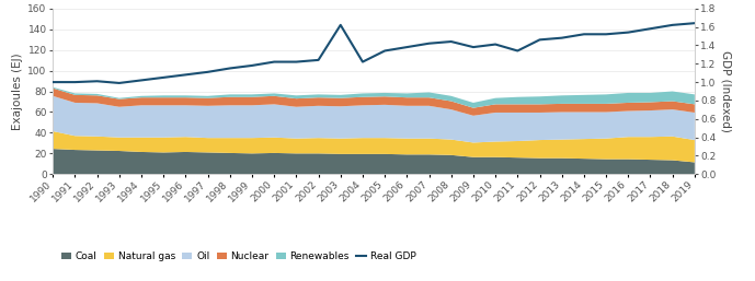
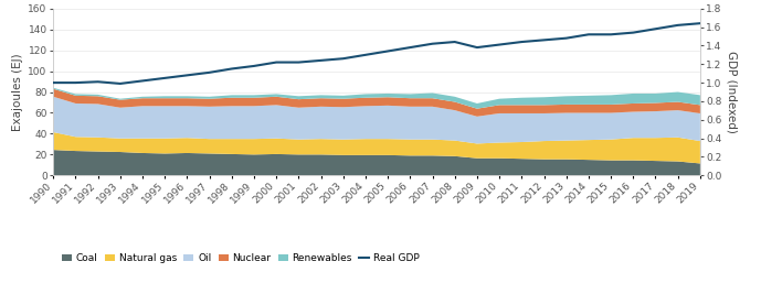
Real GDP/2003: 1.62 -> 1.26
Real GDP/2004: 1.22 -> 1.30
Real GDP/2011: 1.34 -> 1.44
